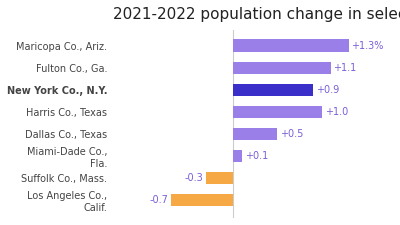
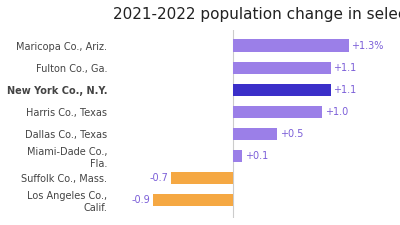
New York Co., N.Y.: +0.9 -> +1.1
Suffolk Co., Mass.: -0.3 -> -0.7
Los Angeles Co., Calif.: -0.7 -> -0.9
